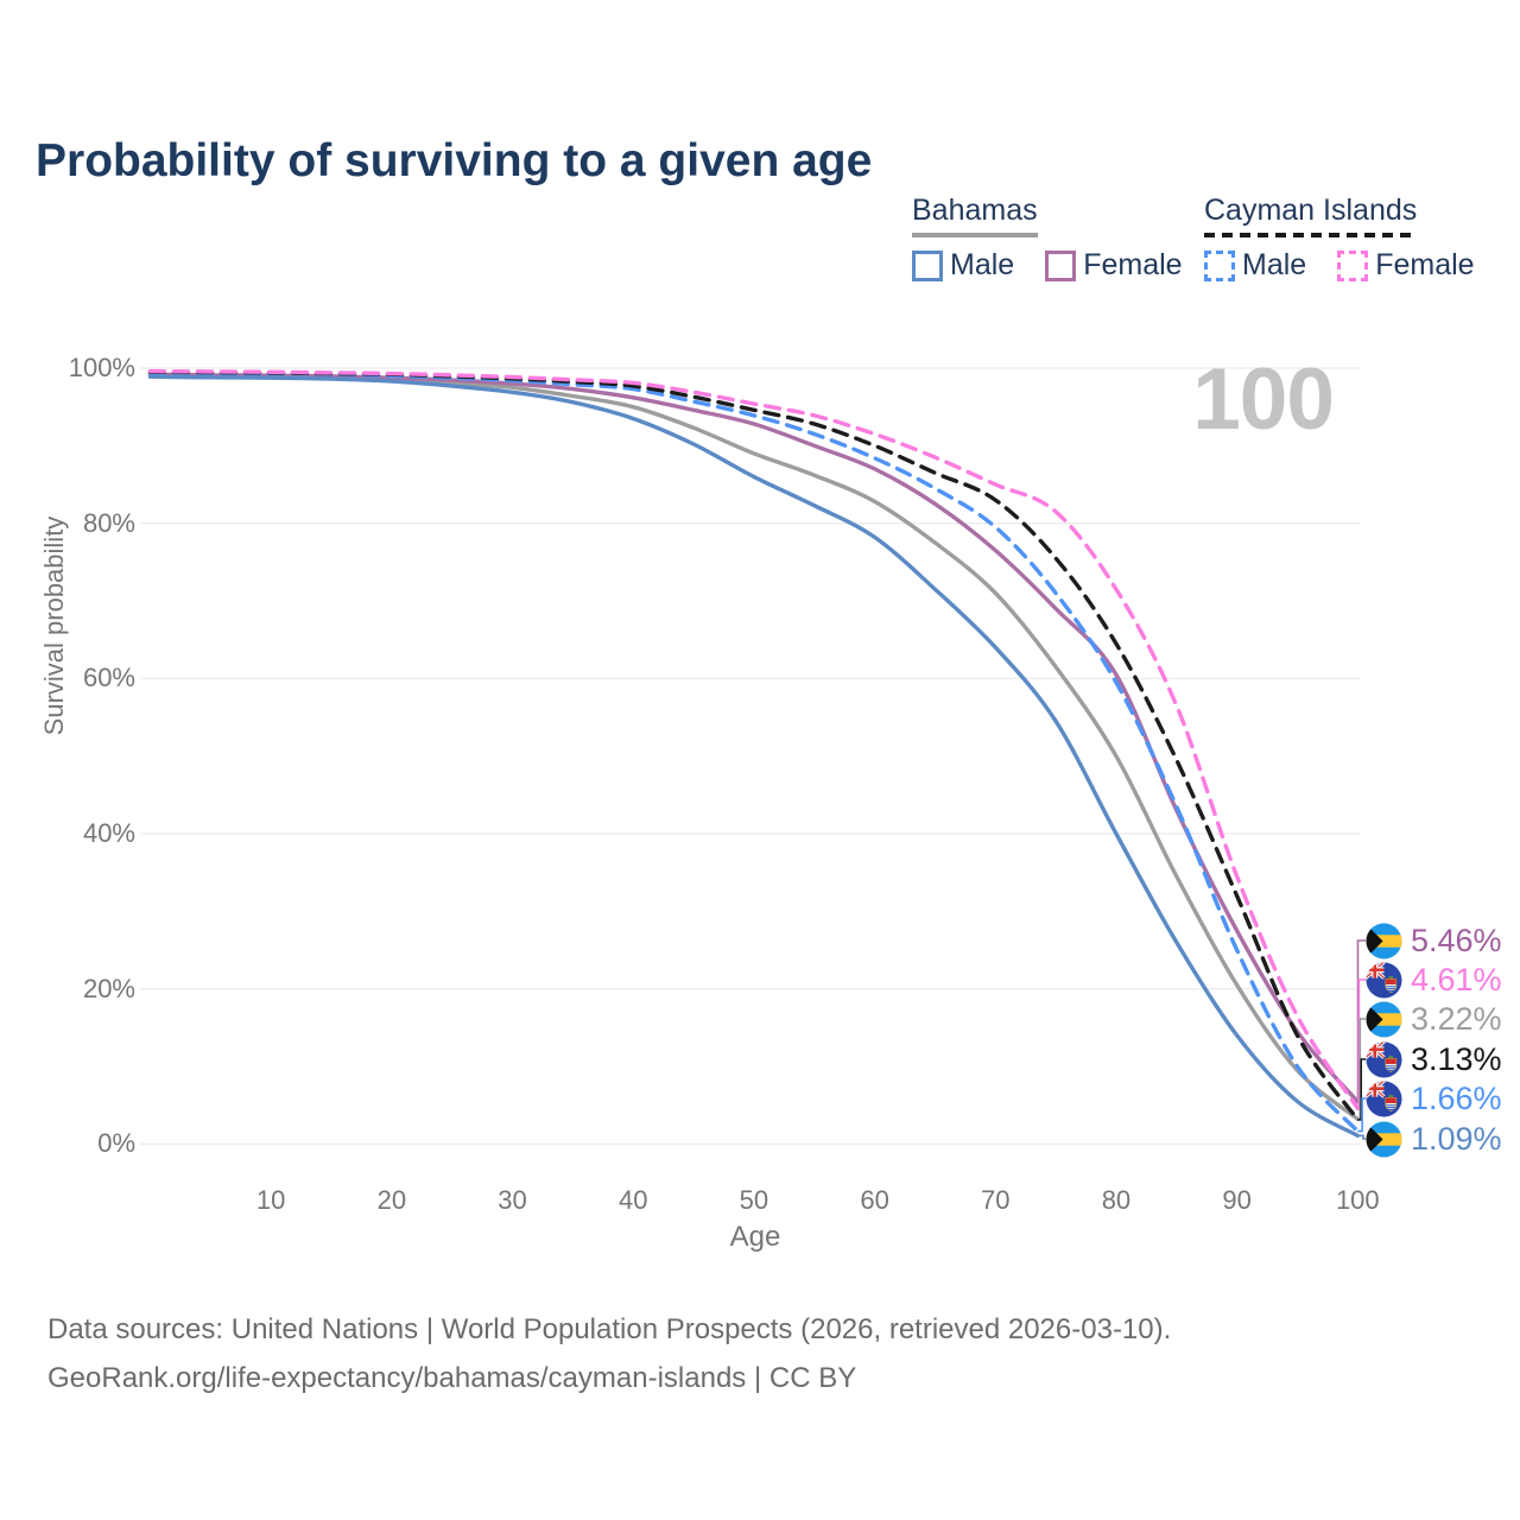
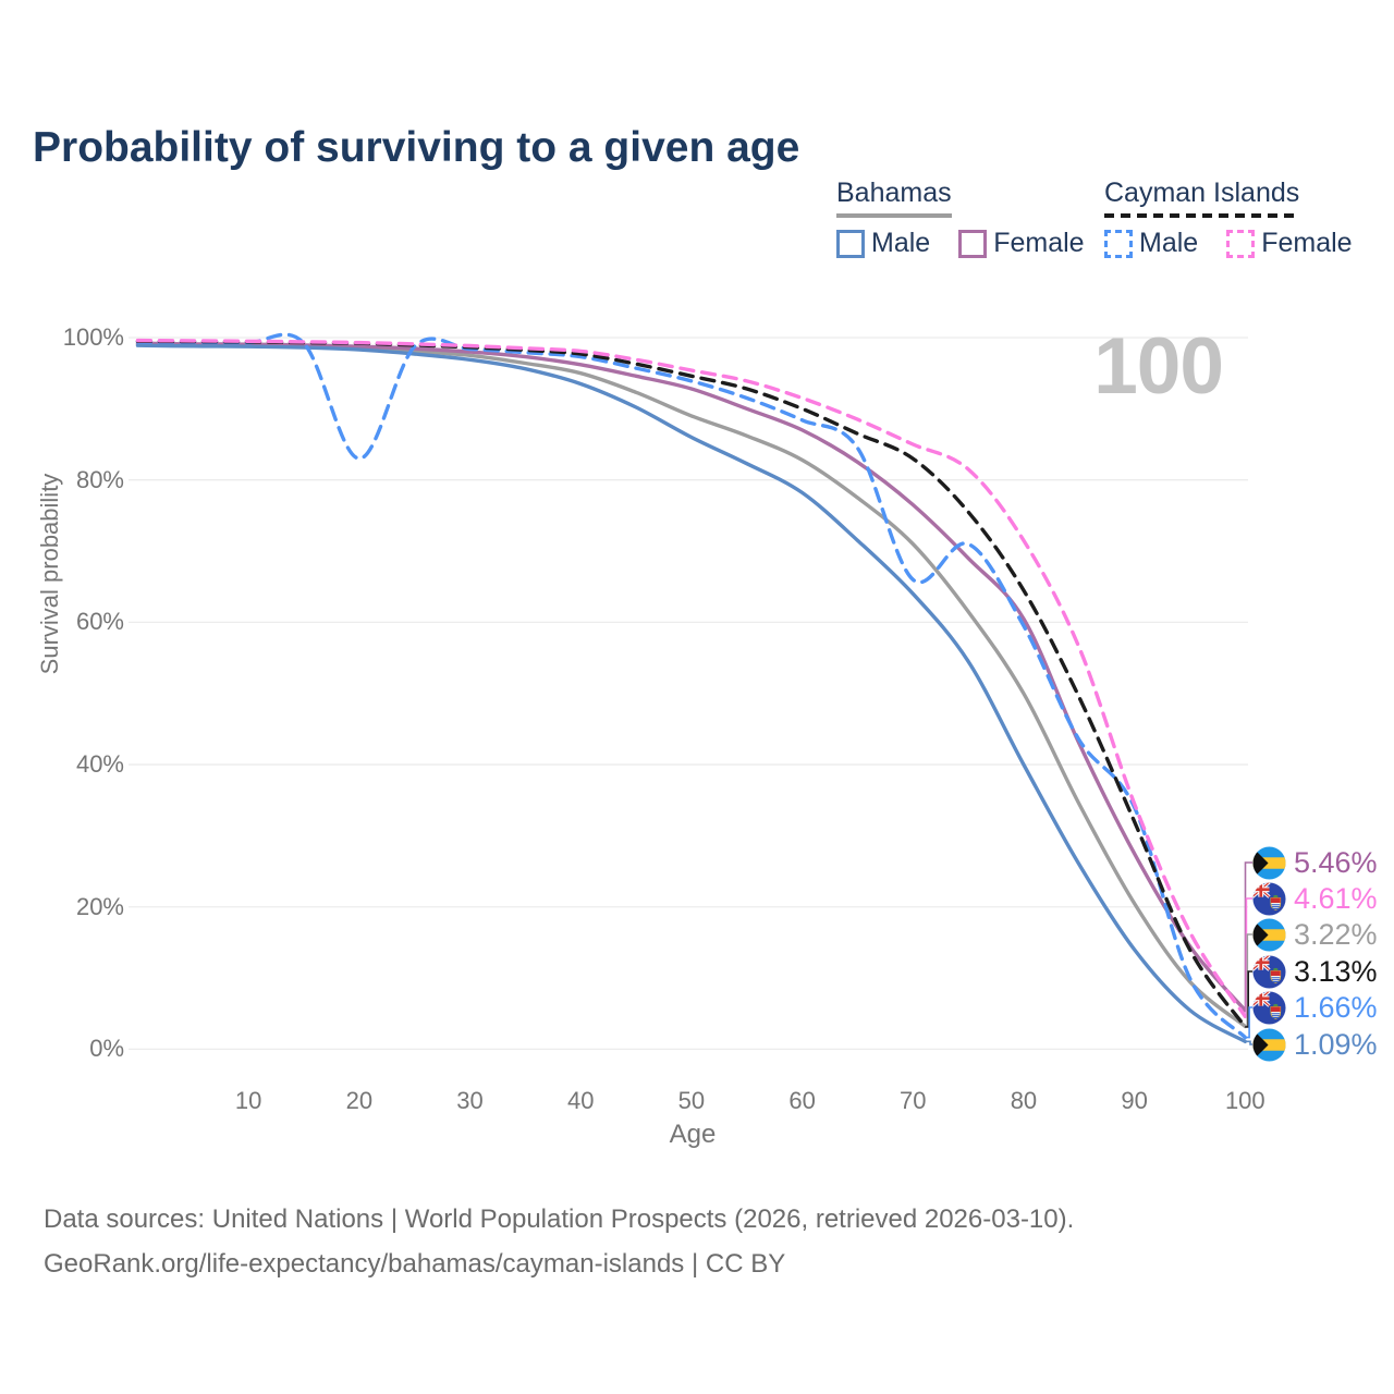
Cayman Islands Male/20: 99% -> 83%
Cayman Islands Male/70: 80% -> 66%
Cayman Islands Male/90: 25% -> 34%
